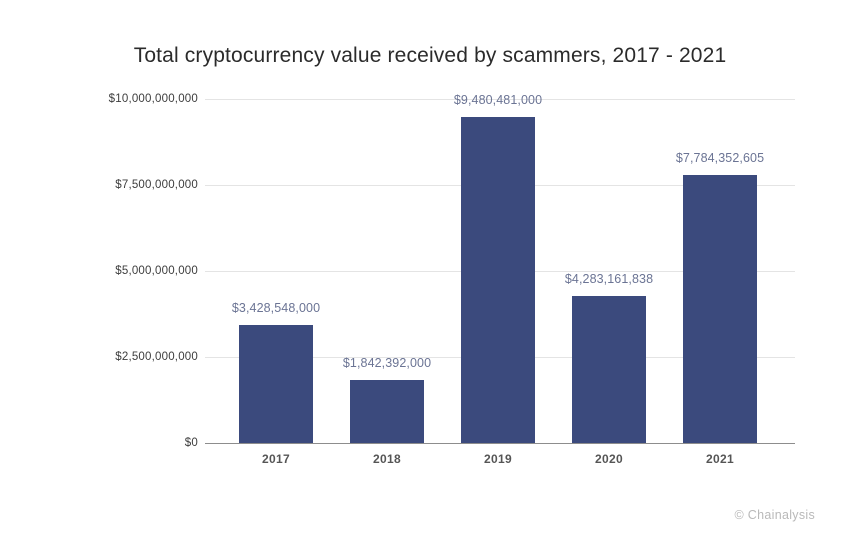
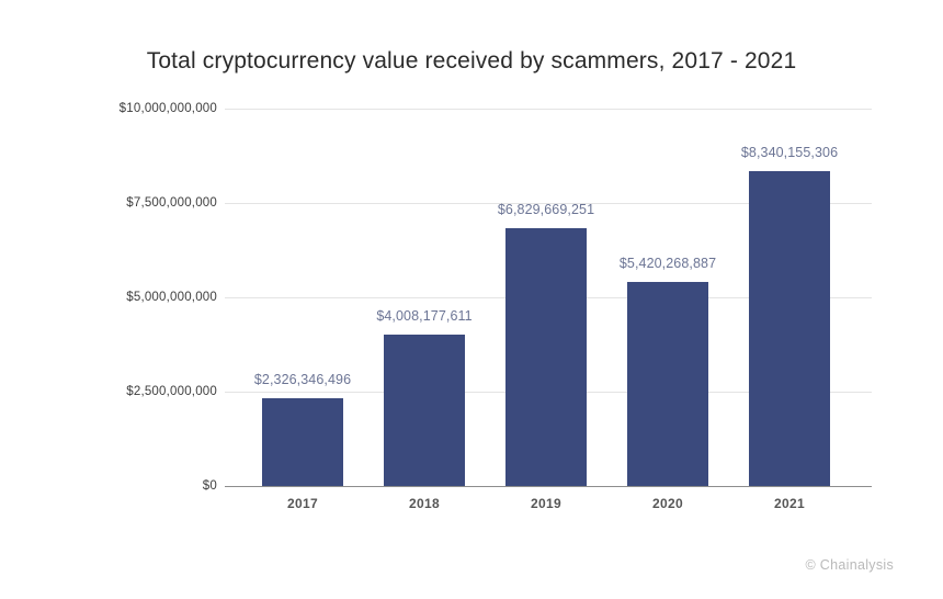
2017: $3,428,548,000 -> $2,326,346,496
2018: $1,842,392,000 -> $4,008,177,611
2019: $9,480,481,000 -> $6,829,669,251
2020: $4,283,161,838 -> $5,420,268,887
2021: $7,784,352,605 -> $8,340,155,306
